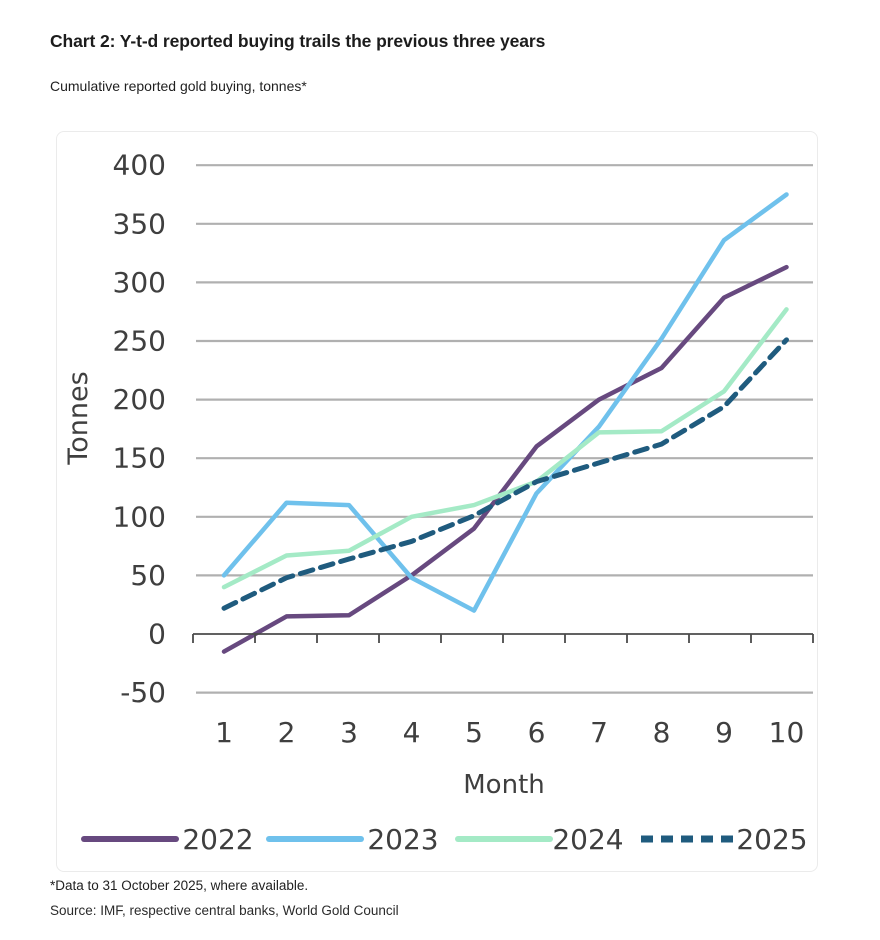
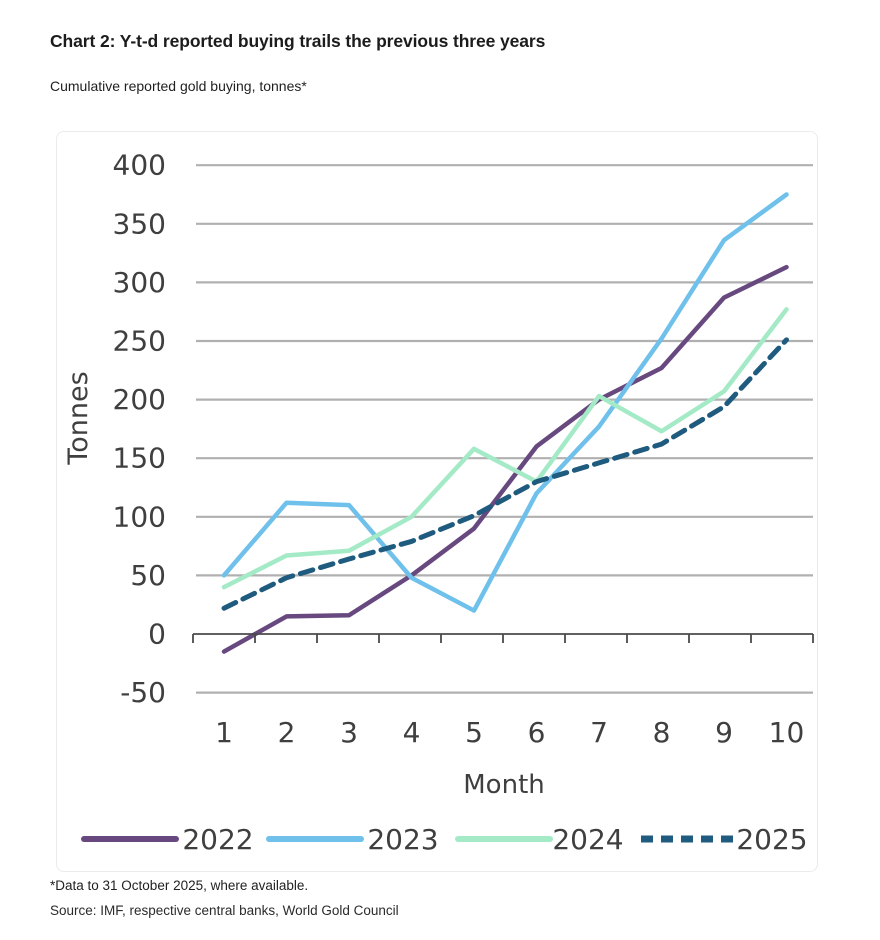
2024/5: 110 -> 158
2024/7: 172 -> 203
